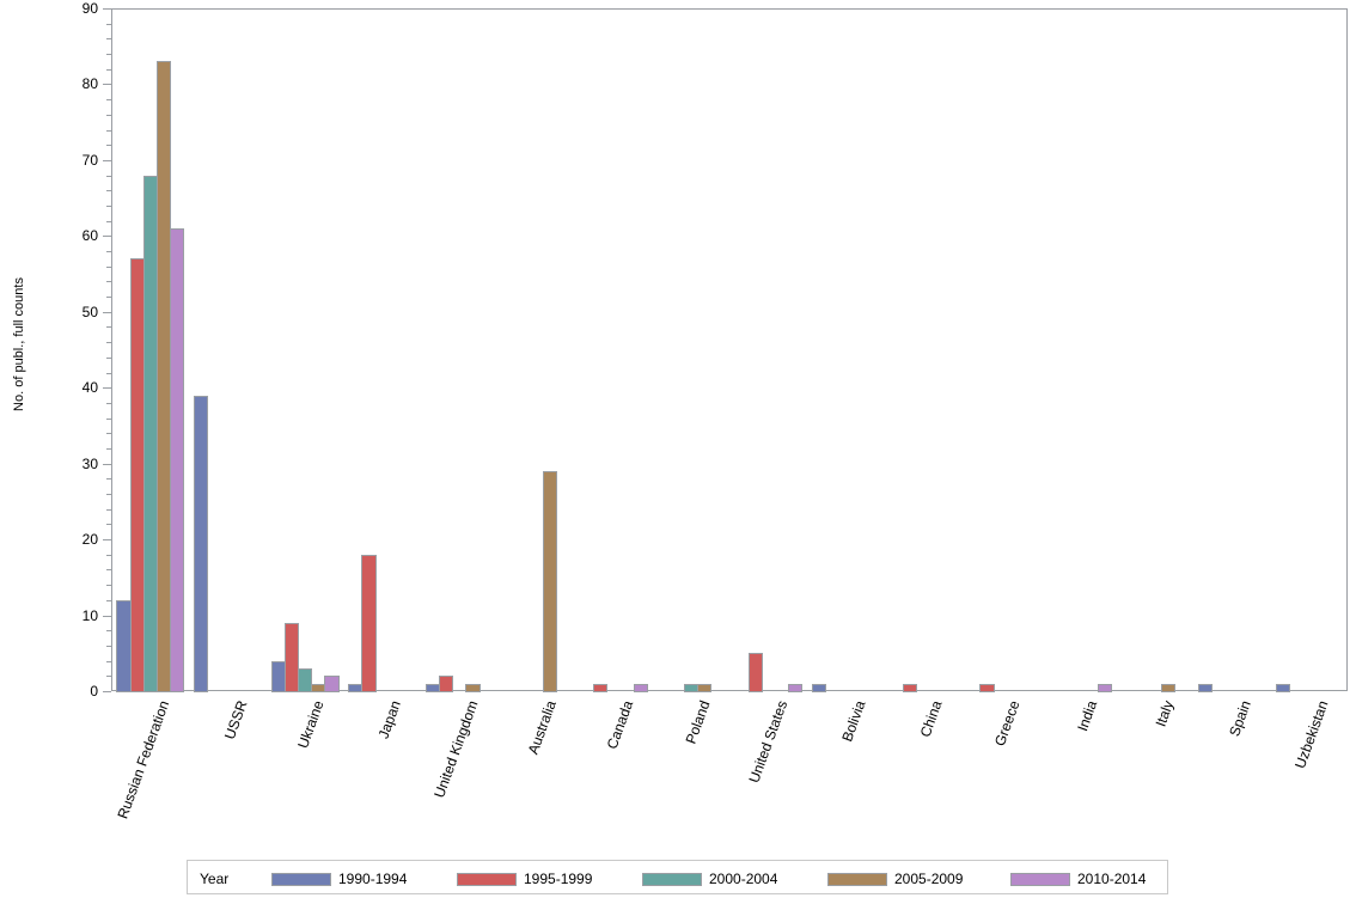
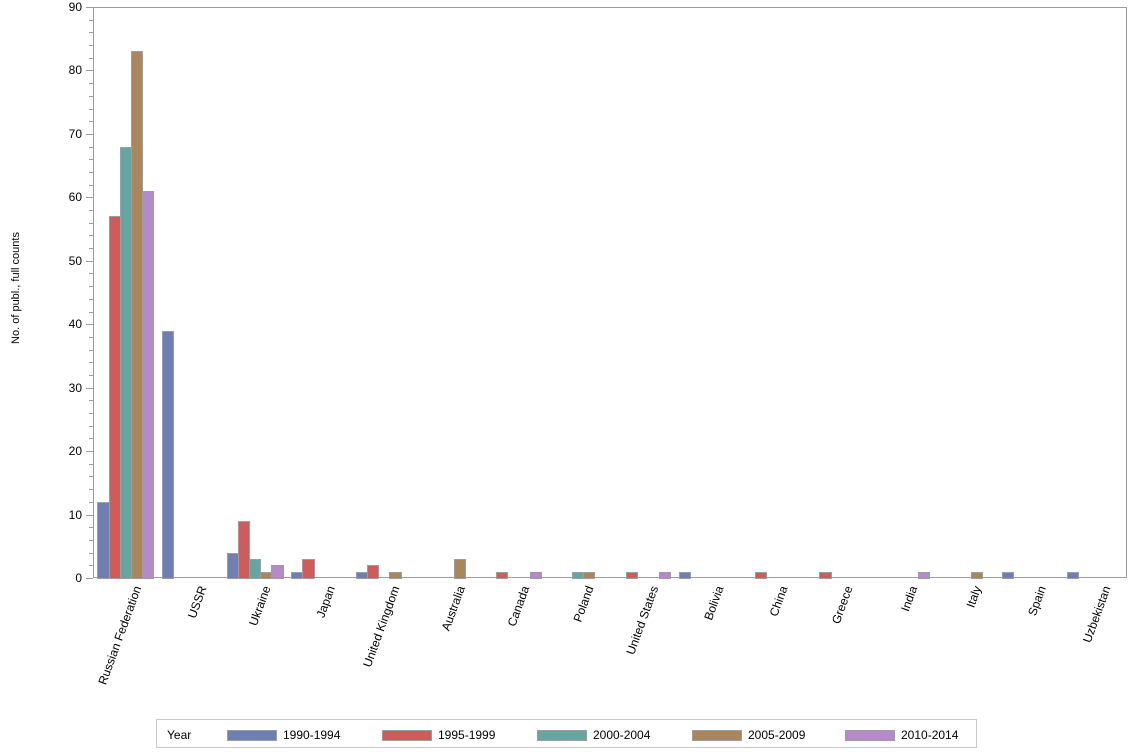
1995-1999/Japan: 18 -> 3
2005-2009/Australia: 29 -> 3
1995-1999/United States: 5 -> 1
